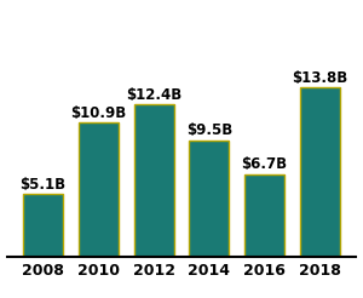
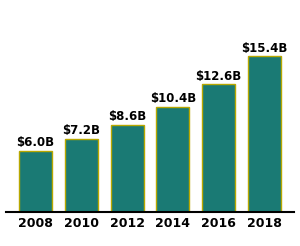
2008: $5.1B -> $6.0B
2010: $10.9B -> $7.2B
2012: $12.4B -> $8.6B
2014: $9.5B -> $10.4B
2016: $6.7B -> $12.6B
2018: $13.8B -> $15.4B
